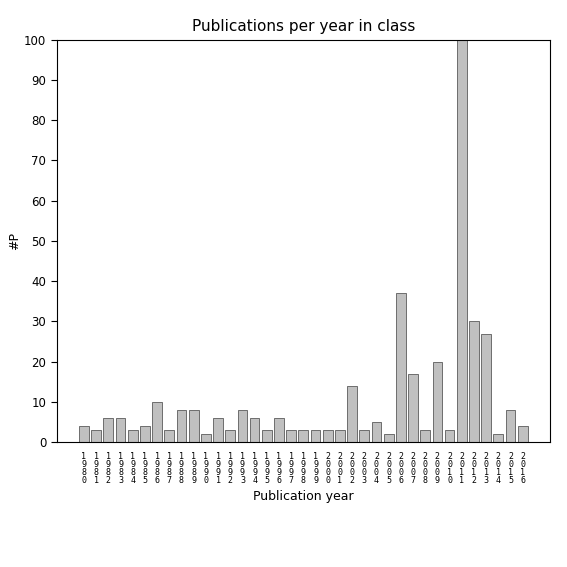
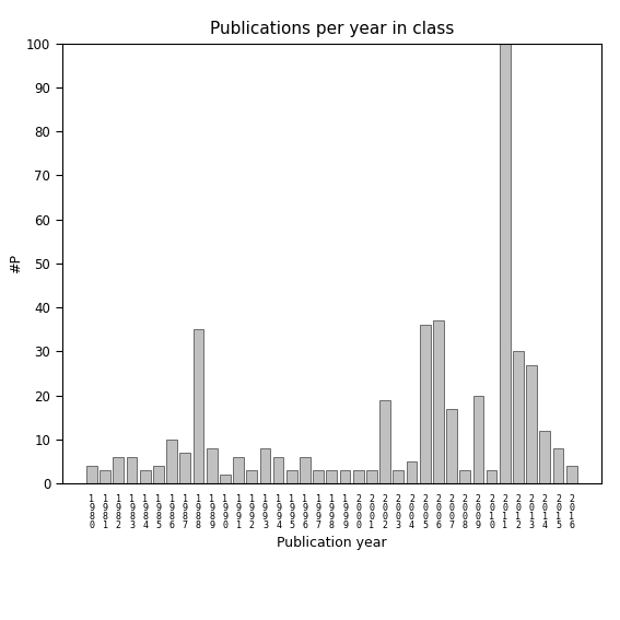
1 9 8 7: 3 -> 7
1 9 8 8: 8 -> 35
2 0 0 2: 14 -> 19
2 0 0 5: 2 -> 36
2 0 1 4: 2 -> 12
